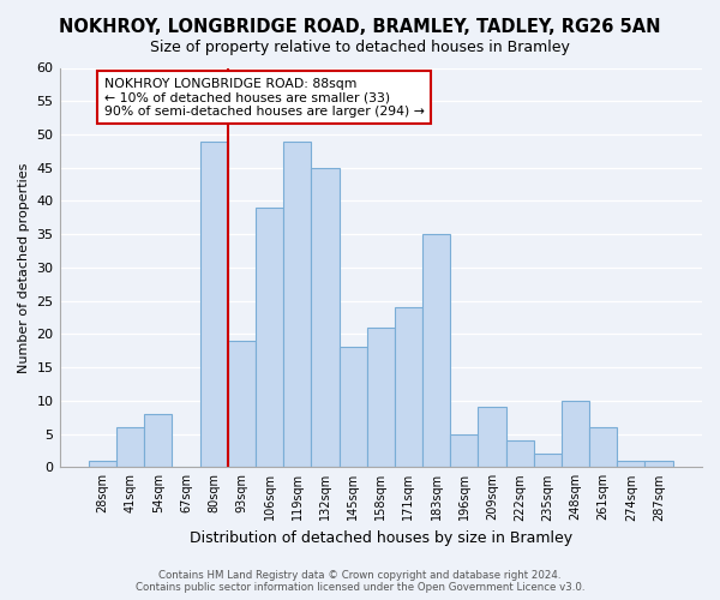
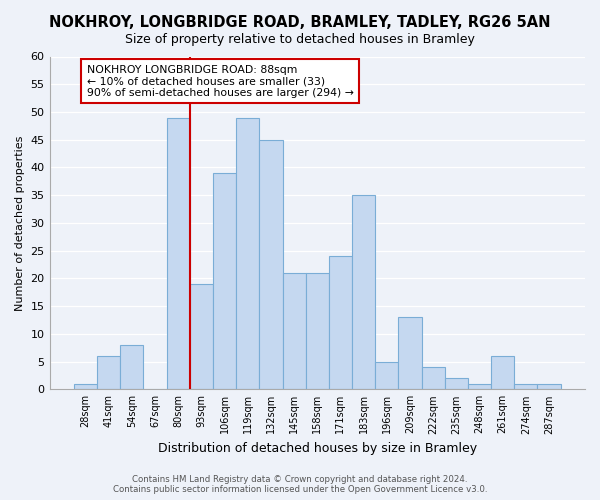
145sqm: 18 -> 21
209sqm: 9 -> 13
248sqm: 10 -> 1
